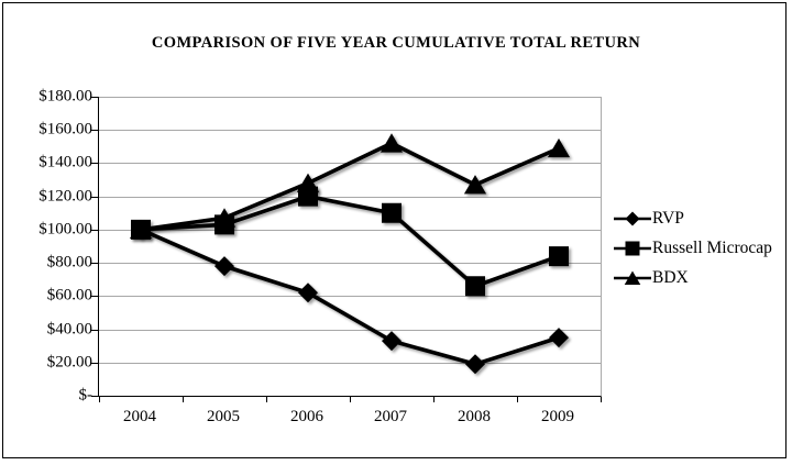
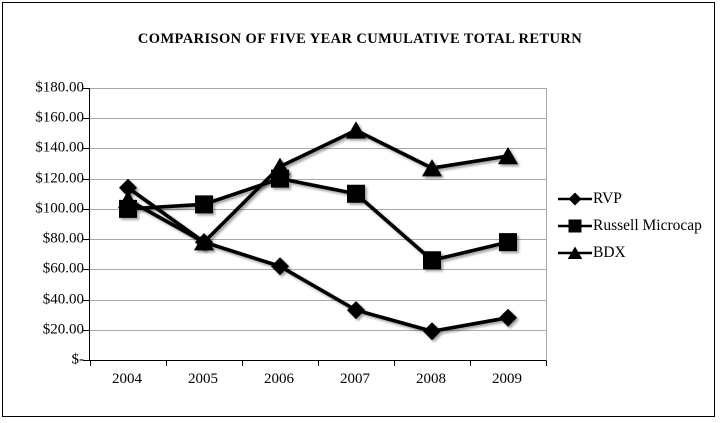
RVP/2004: $100 -> $114
BDX/2004: $100 -> $106
BDX/2005: $107 -> $78
RVP/2009: $35 -> $28
Russell Microcap/2009: $84 -> $78
BDX/2009: $149 -> $135
